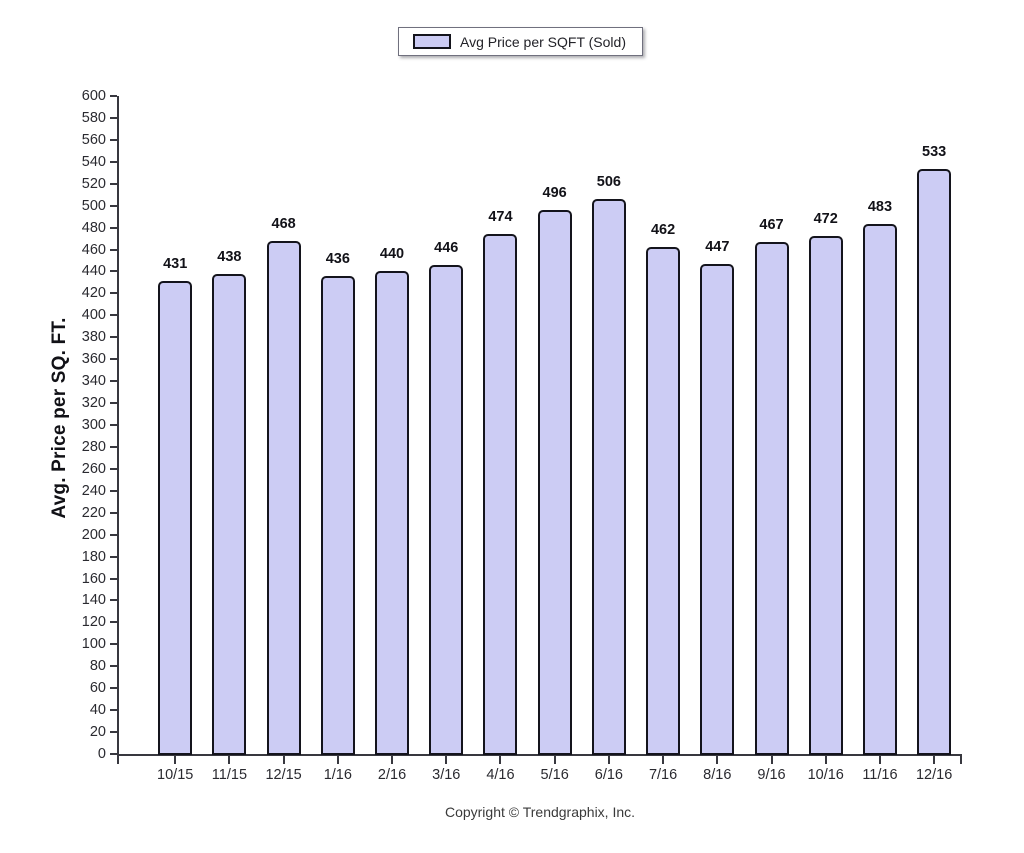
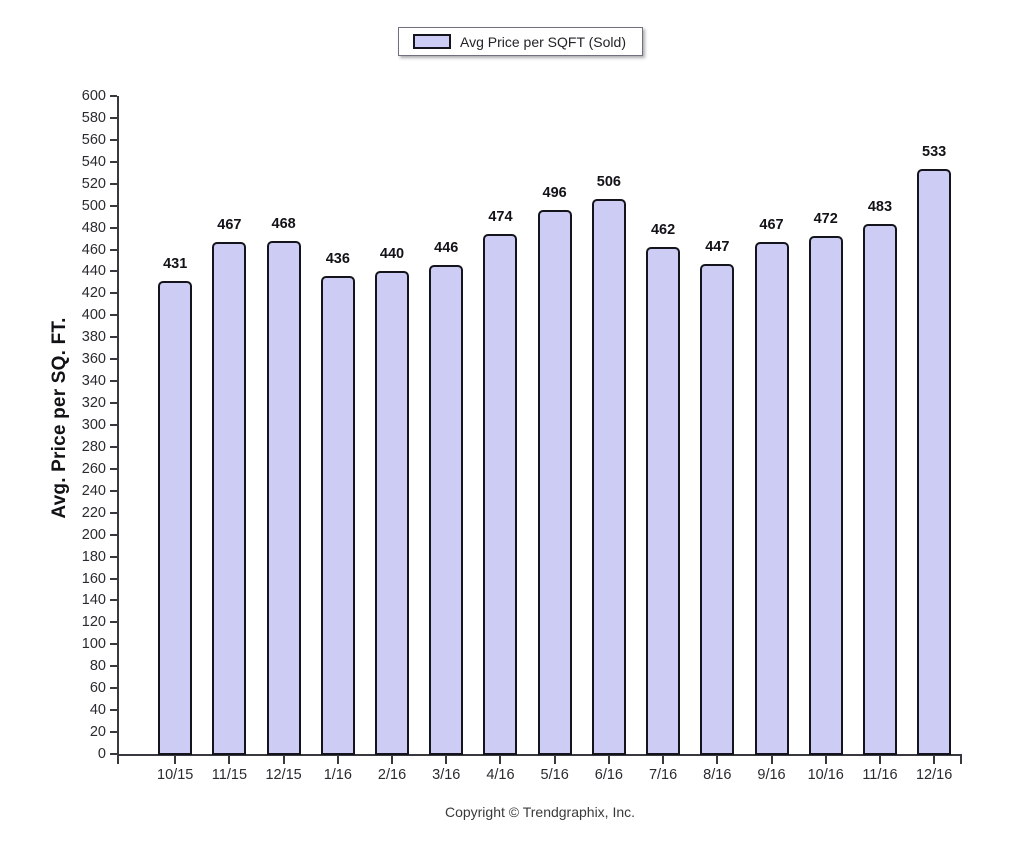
11/15: 438 -> 467
